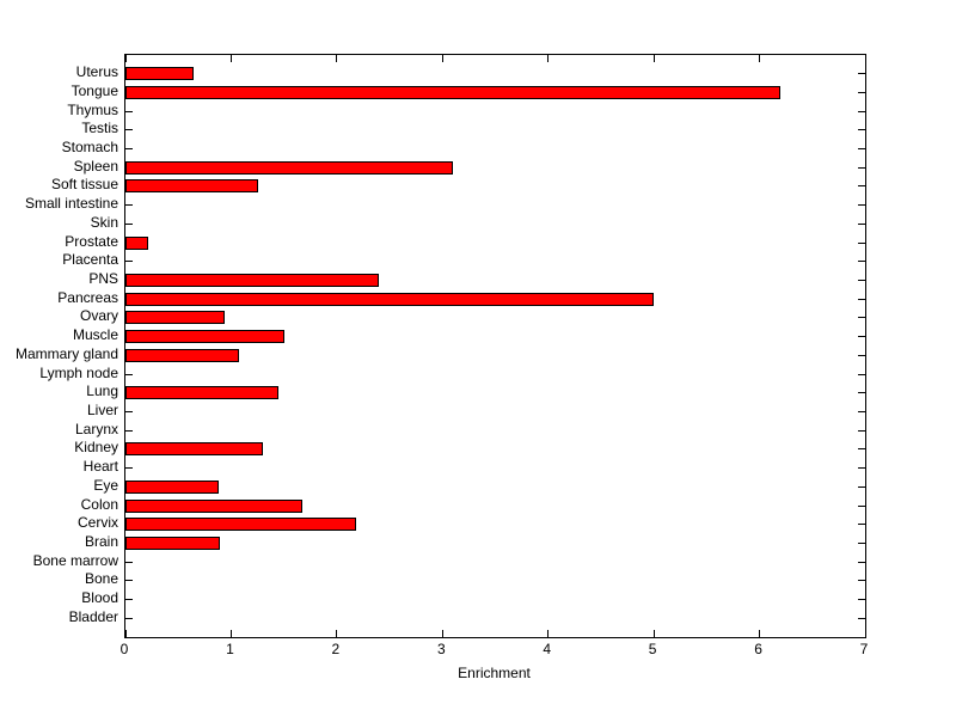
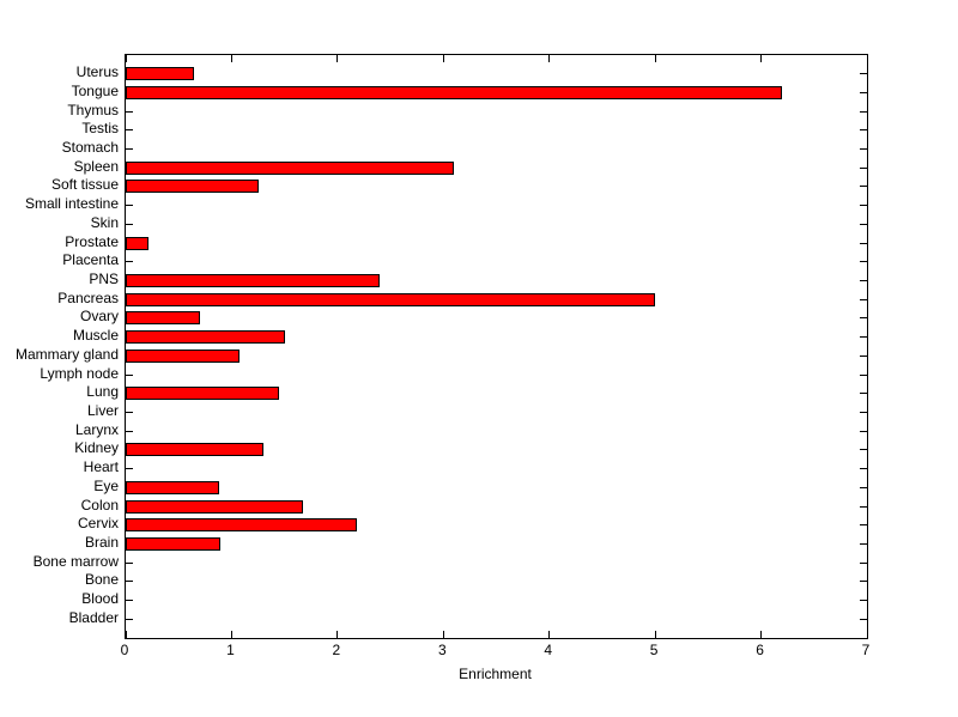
Ovary: 0.9 -> 0.7
